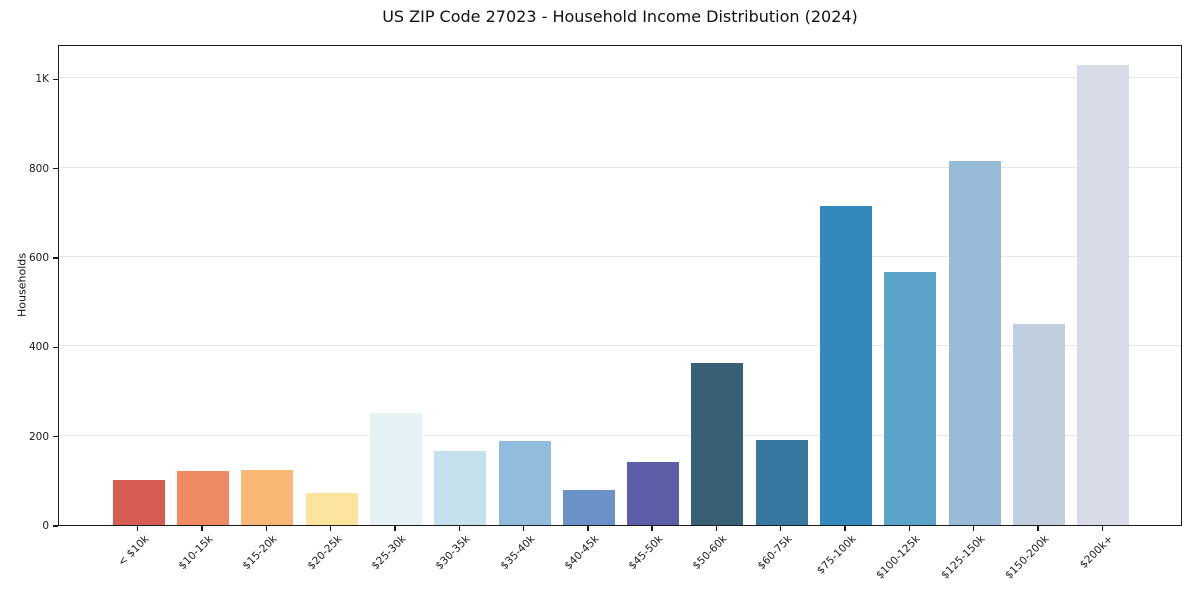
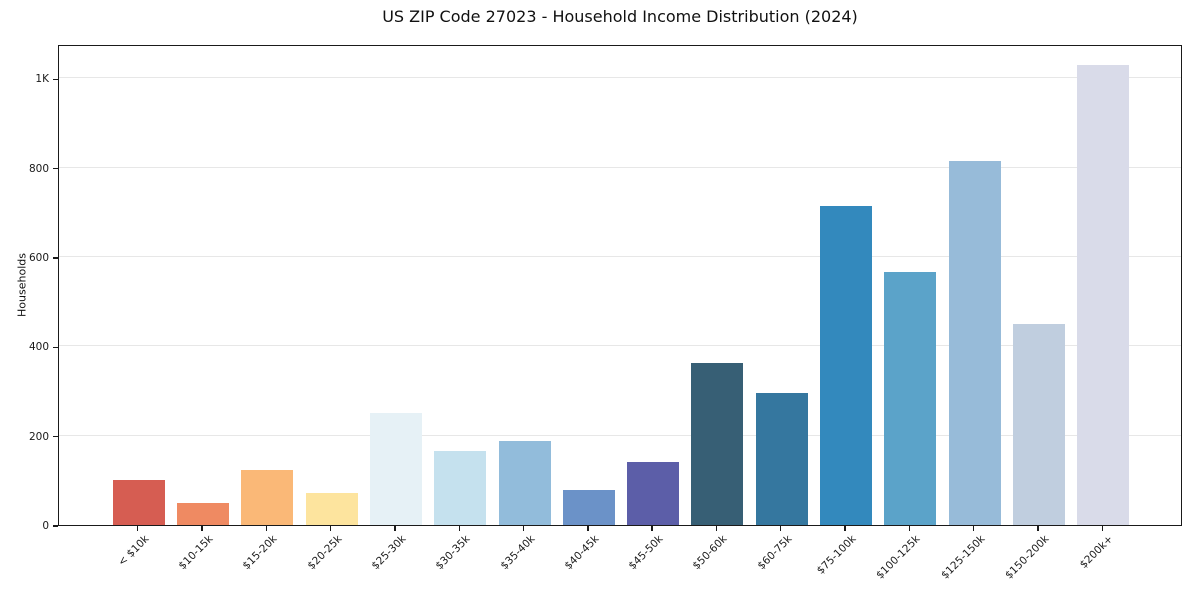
$10-15k: 120 -> 50
$60-75k: 190 -> 300
